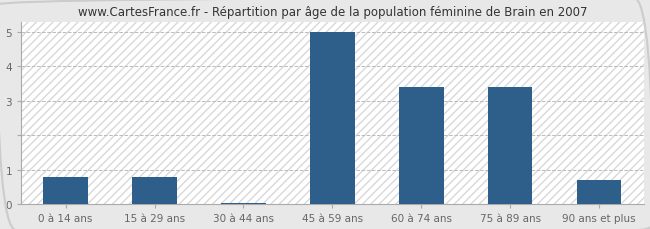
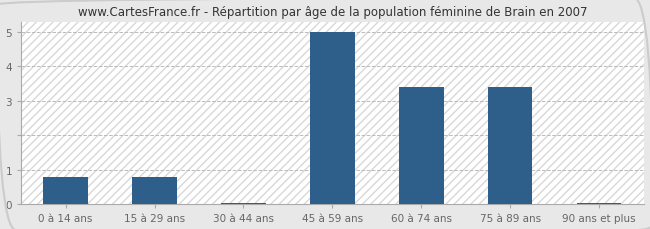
90 ans et plus: 0.70 -> 0.04
